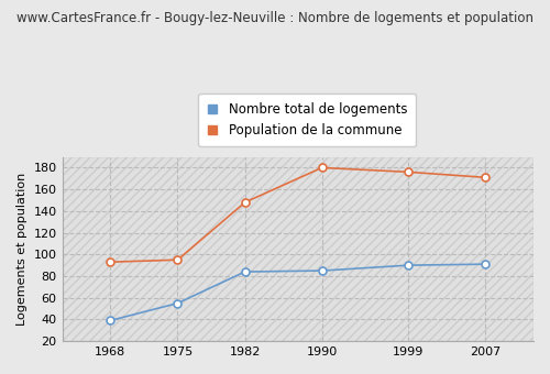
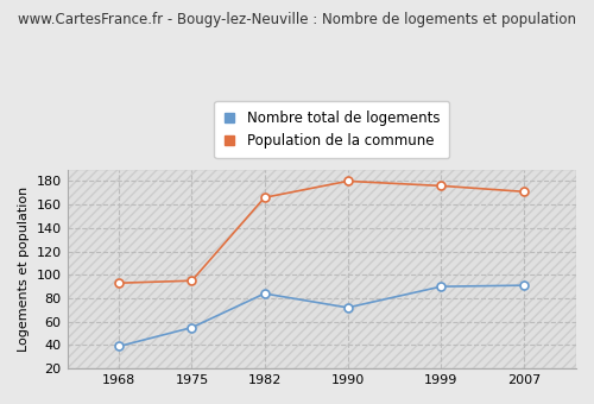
Population de la commune/1982: 148 -> 166
Nombre total de logements/1990: 85 -> 72
